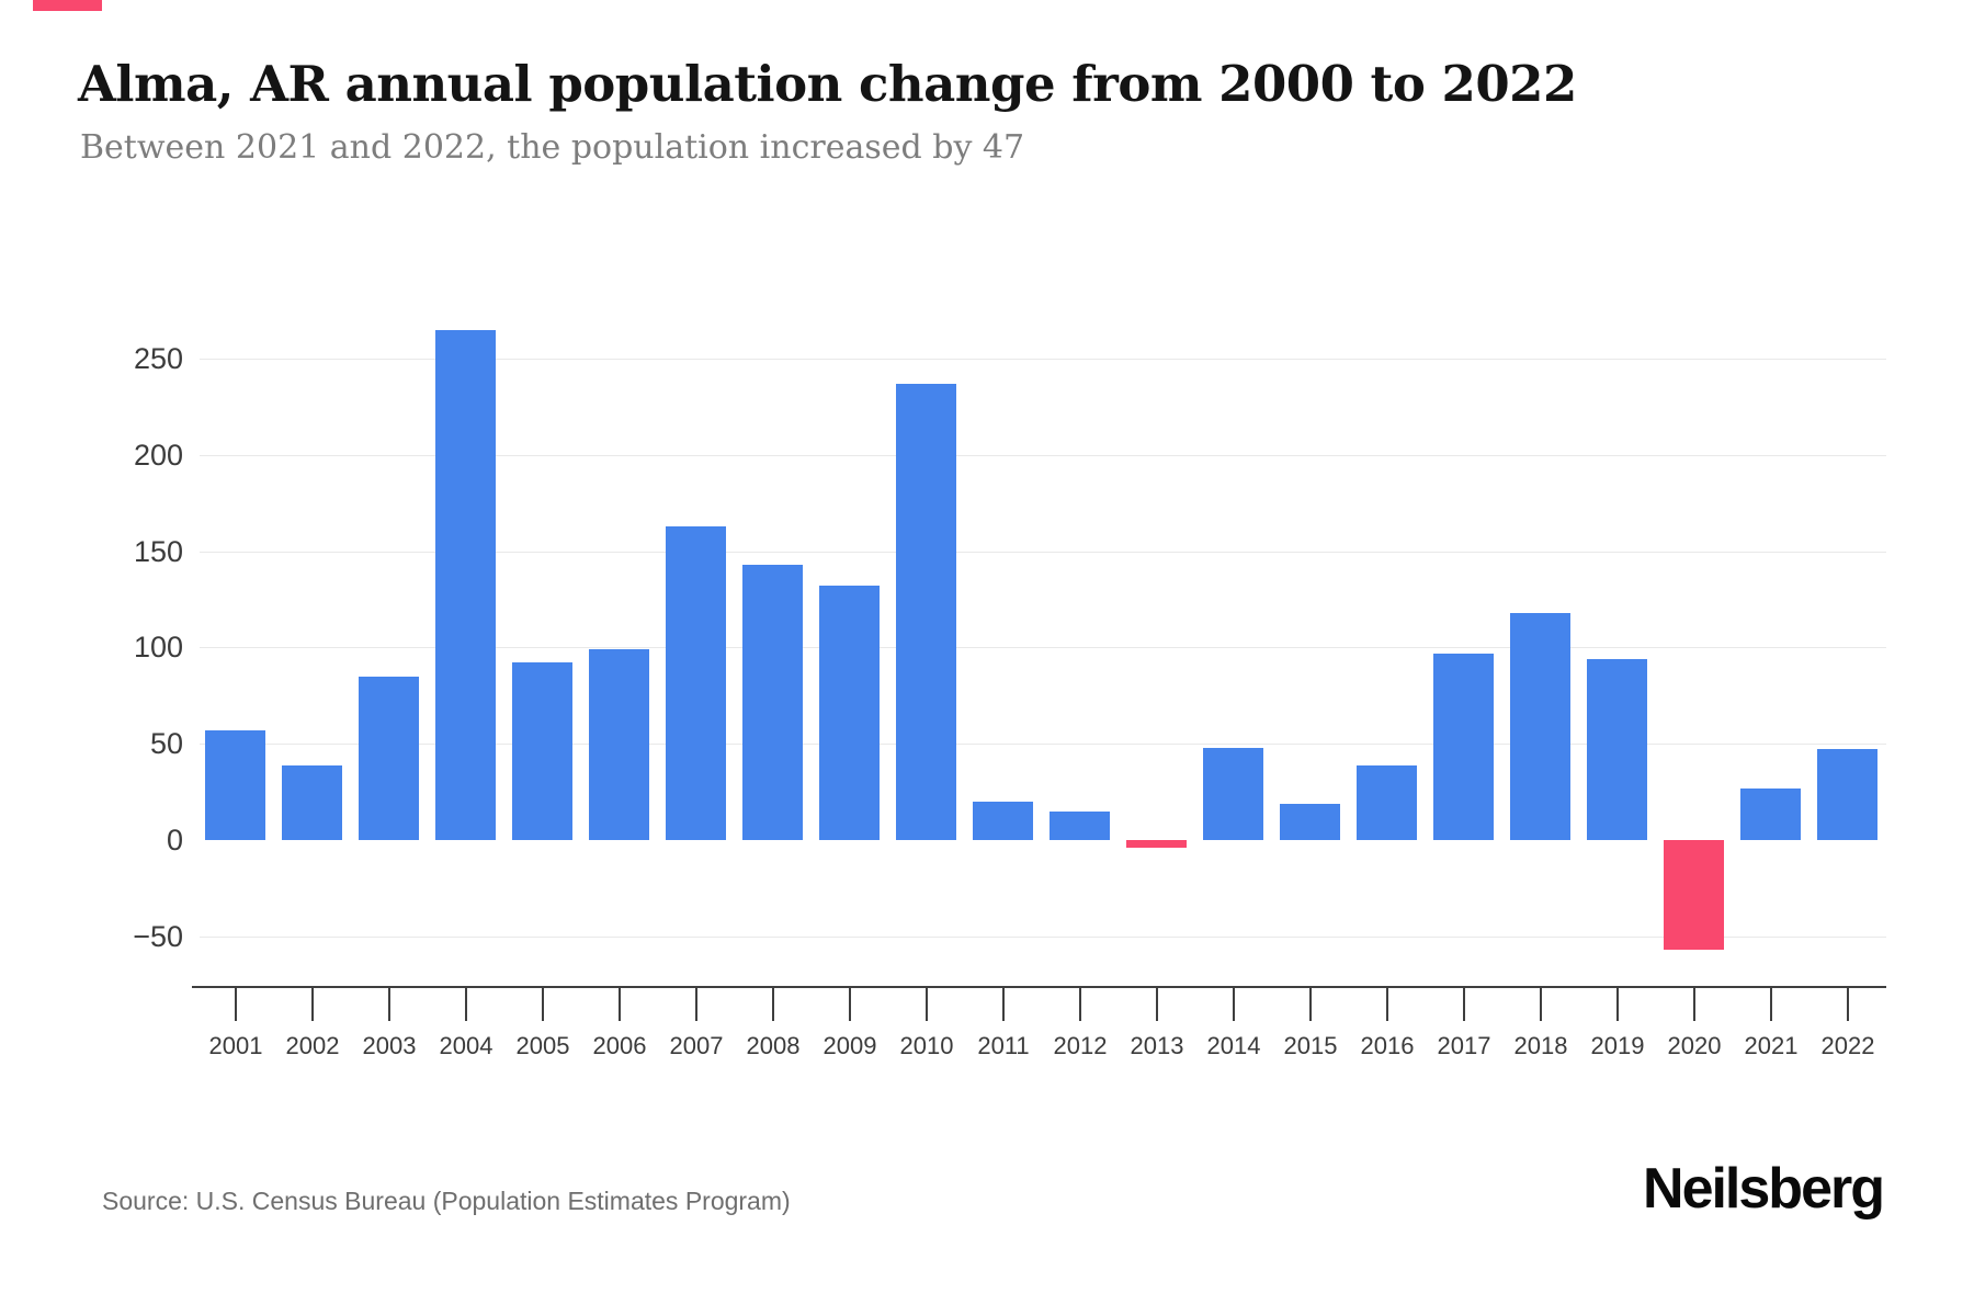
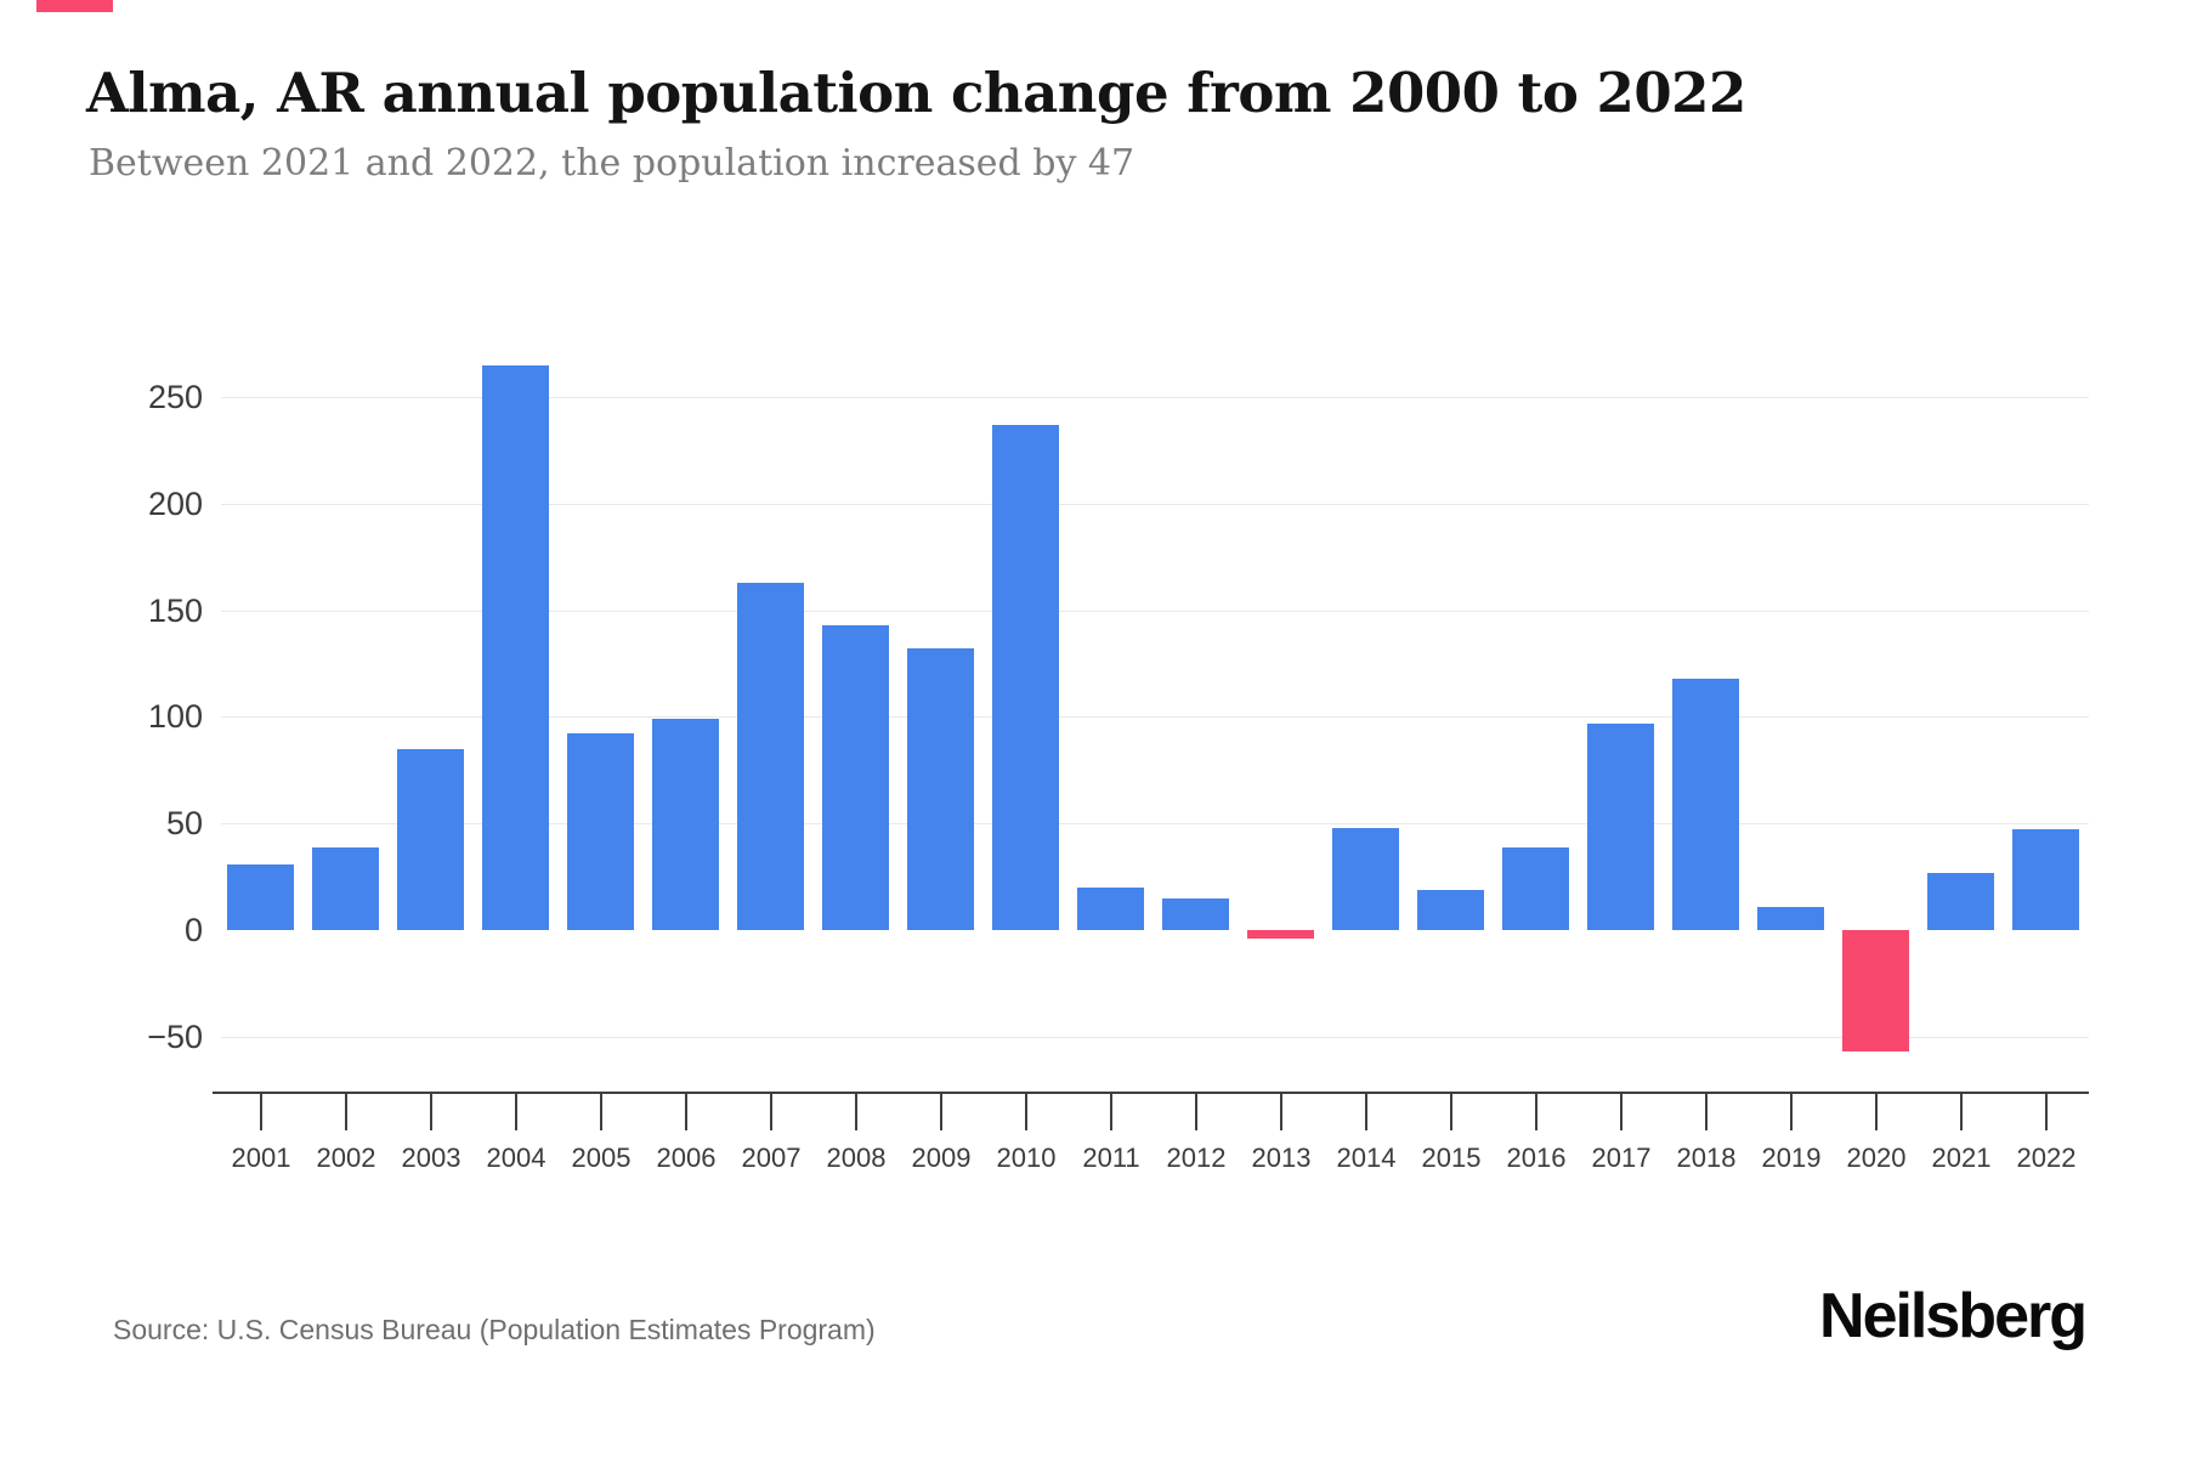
2001: 57 -> 31
2019: 94 -> 11
